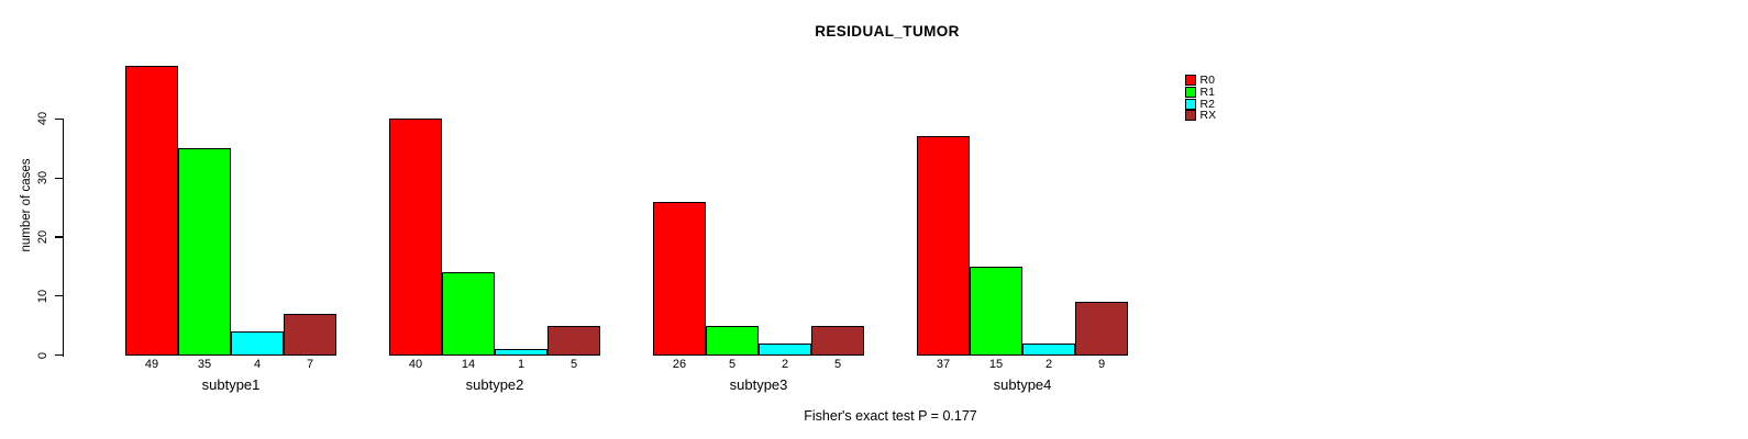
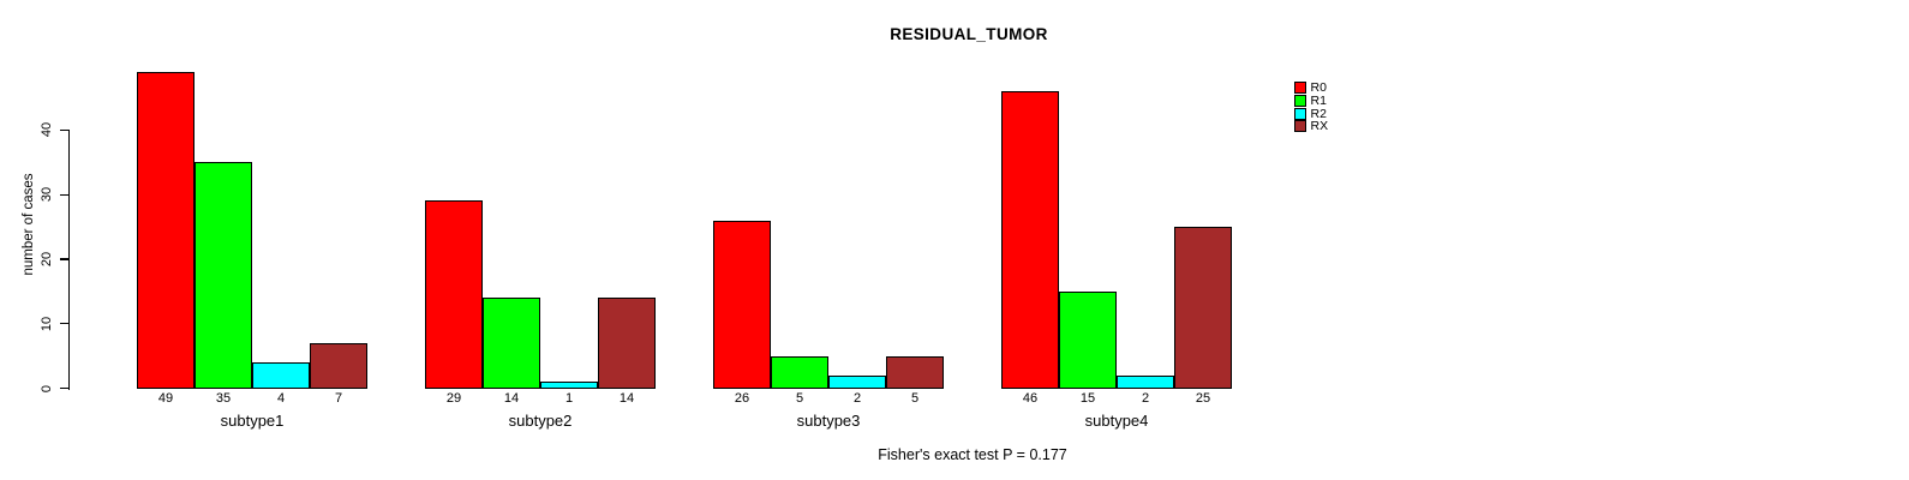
R0/subtype2: 40 -> 29
RX/subtype2: 5 -> 14
R0/subtype4: 37 -> 46
RX/subtype4: 9 -> 25
